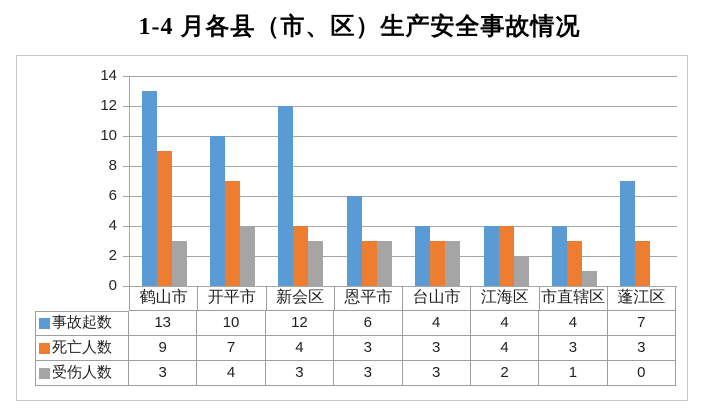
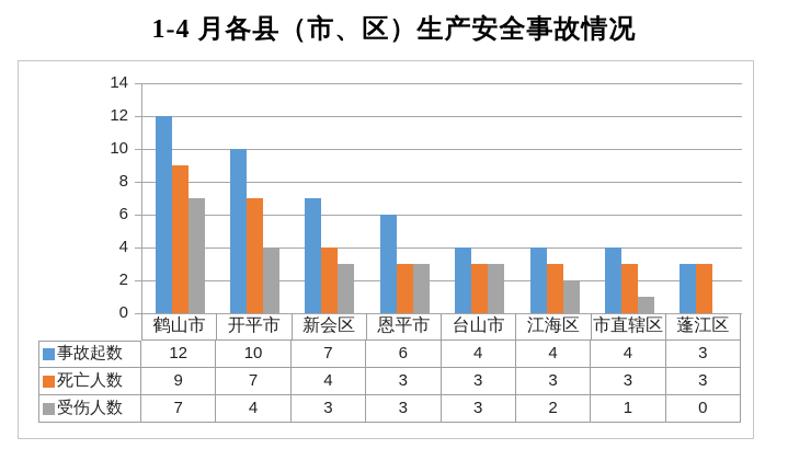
事故起数/鹤山市: 13 -> 12
受伤人数/鹤山市: 3 -> 7
事故起数/新会区: 12 -> 7
死亡人数/江海区: 4 -> 3
事故起数/蓬江区: 7 -> 3
